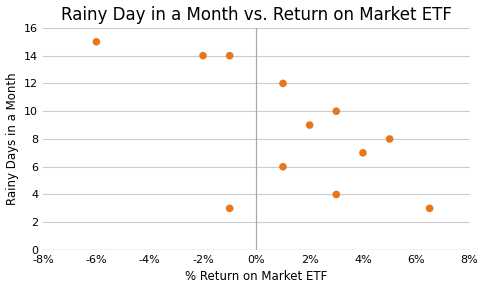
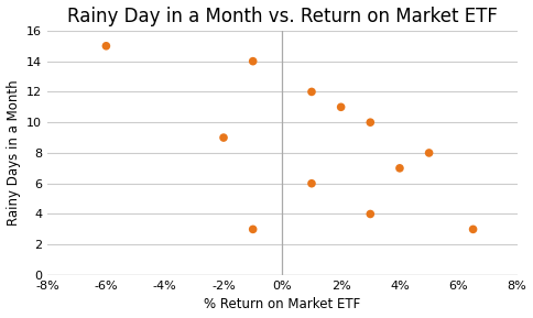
-2%: 14 -> 9
2%: 9 -> 11
